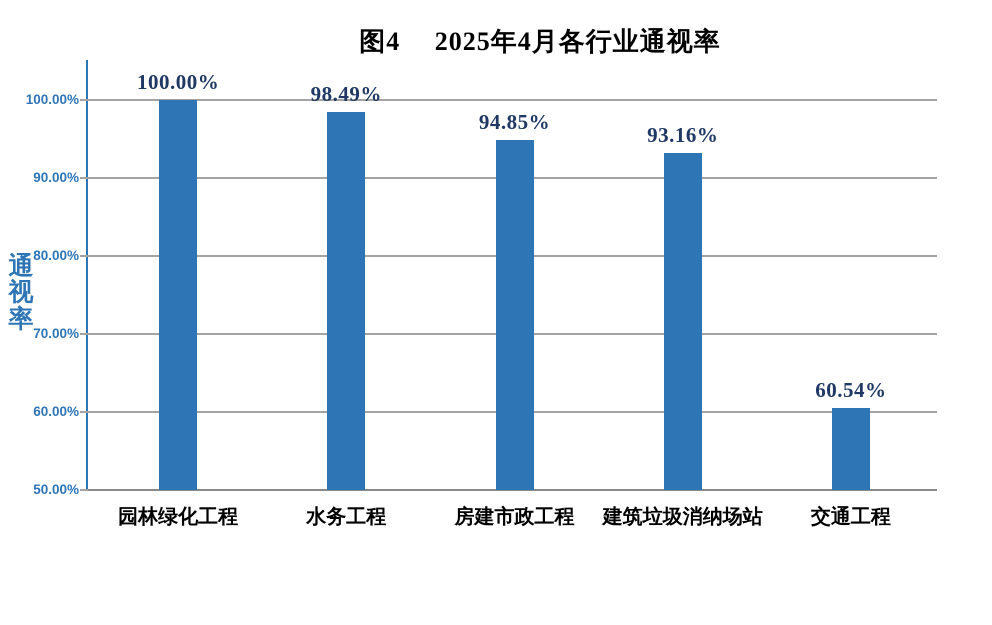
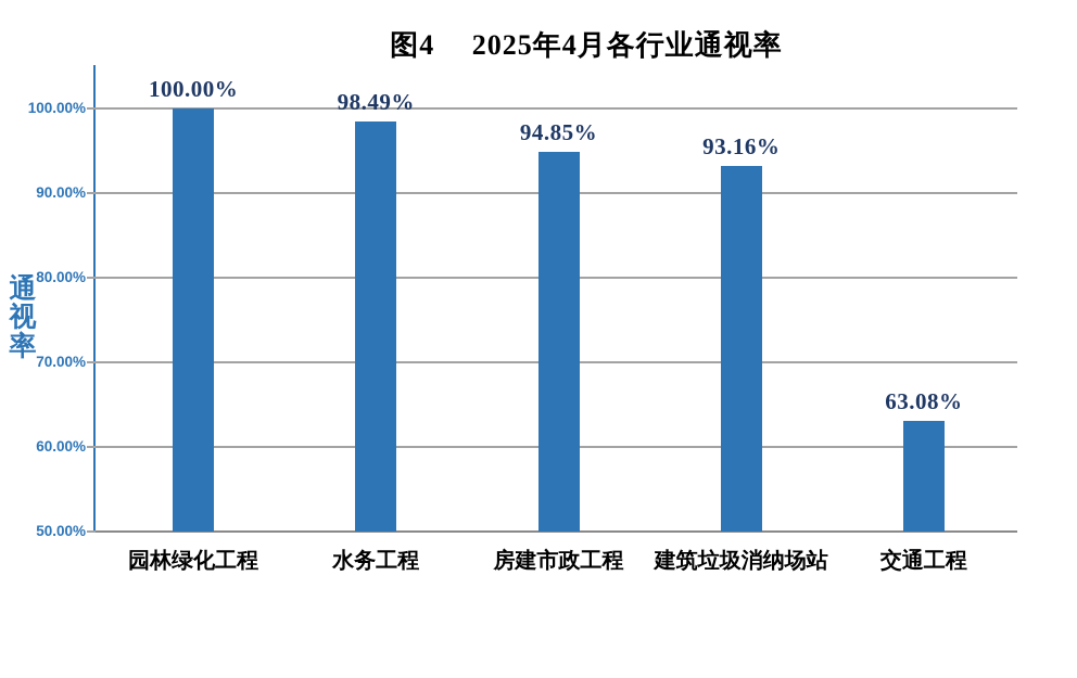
交通工程: 60.54% -> 63.08%
